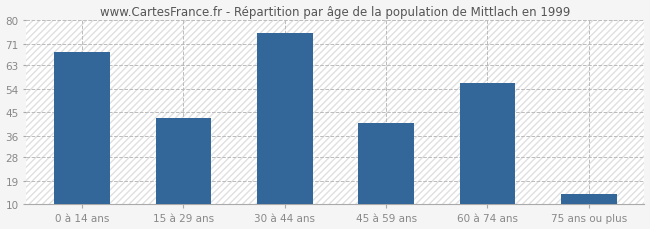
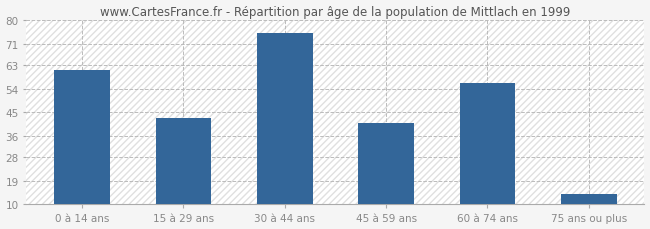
0 à 14 ans: 68 -> 61
